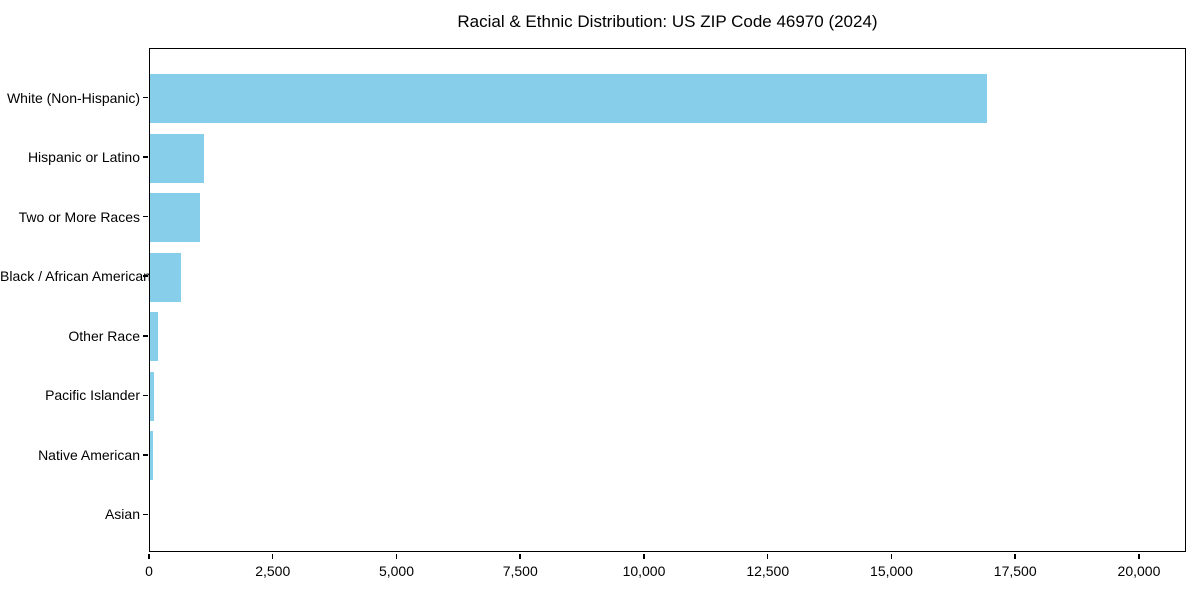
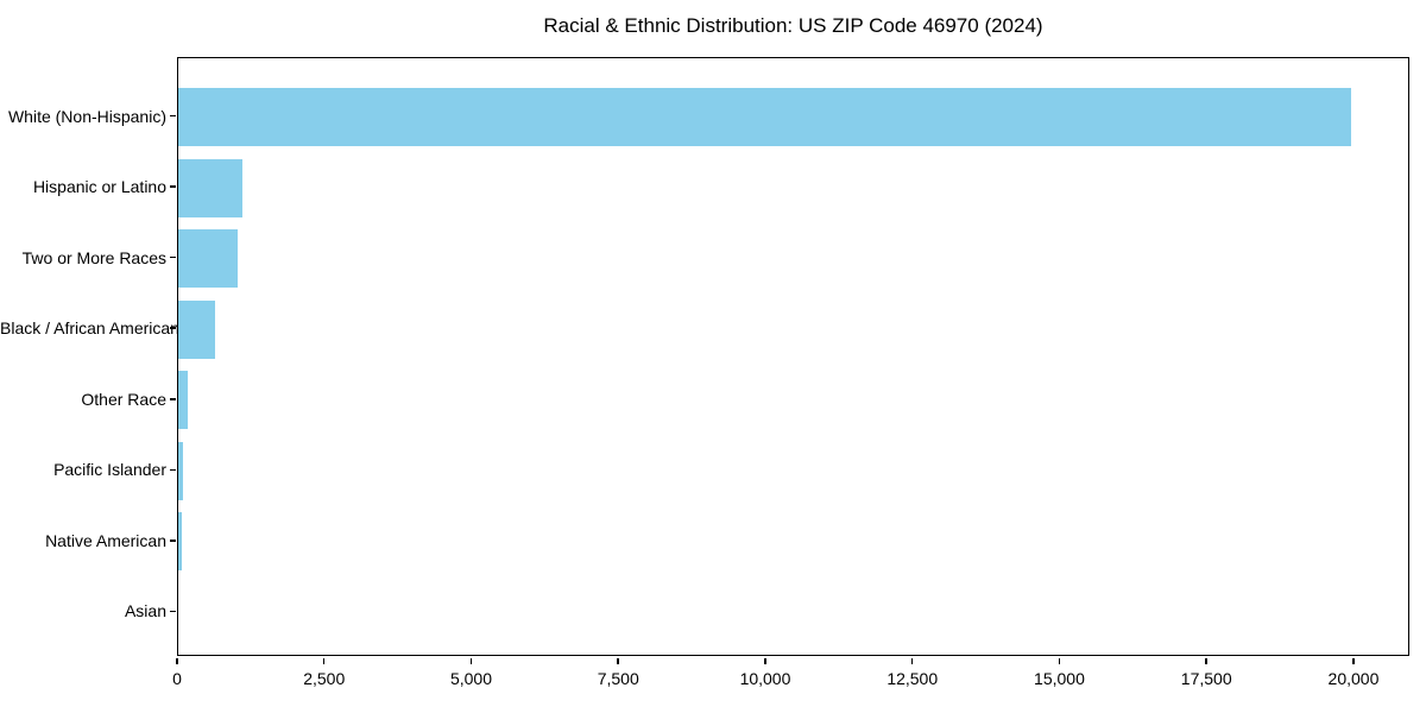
White (Non-Hispanic): 16900 -> 19900
